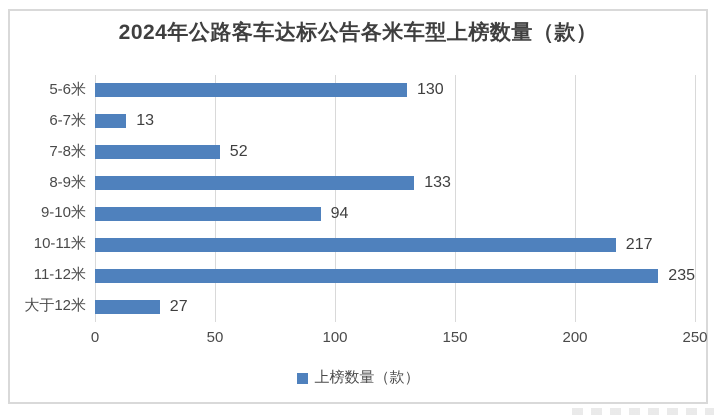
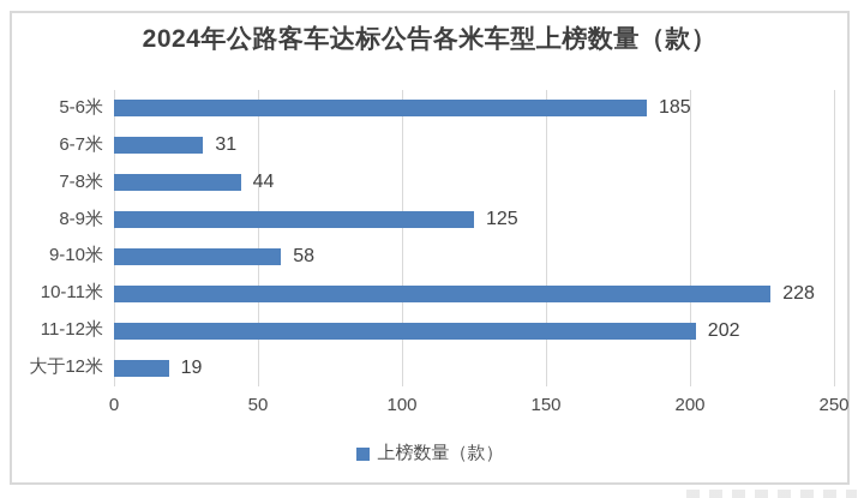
5-6米: 130 -> 185
6-7米: 13 -> 31
7-8米: 52 -> 44
8-9米: 133 -> 125
9-10米: 94 -> 58
10-11米: 217 -> 228
11-12米: 235 -> 202
大于12米: 27 -> 19
